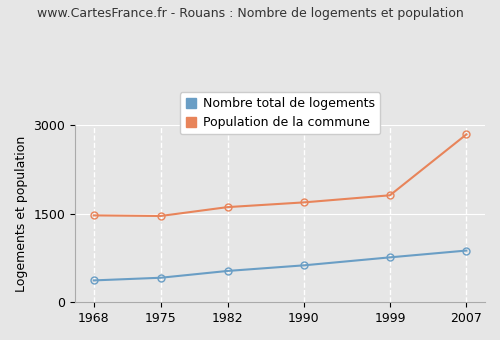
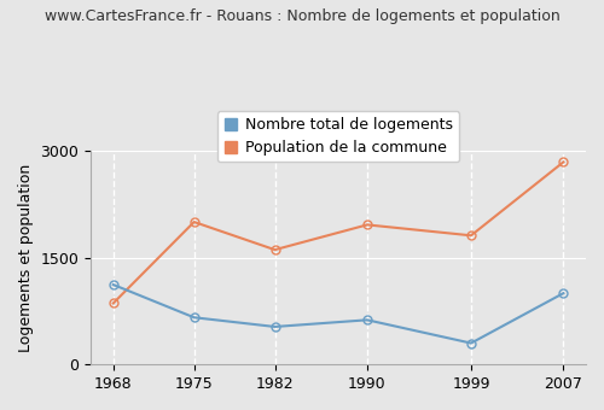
Nombre total de logements/1968: 370 -> 1120
Population de la commune/1968: 1470 -> 860
Nombre total de logements/1975: 420 -> 660
Population de la commune/1975: 1460 -> 2000
Population de la commune/1990: 1690 -> 1960
Nombre total de logements/1999: 760 -> 300
Nombre total de logements/2007: 880 -> 1000
